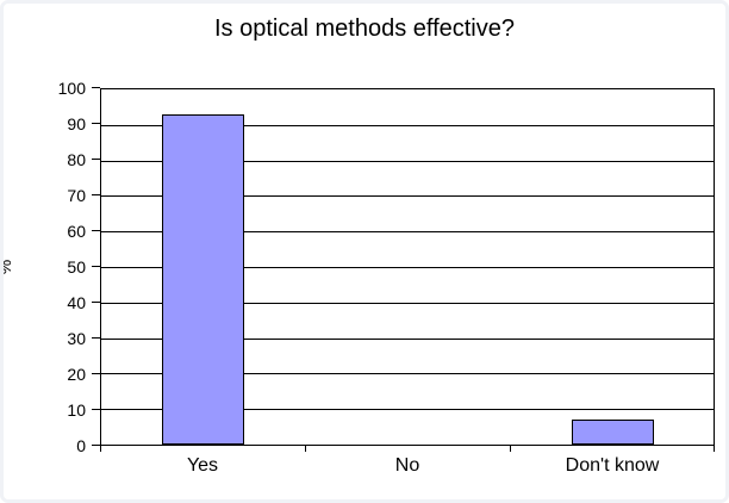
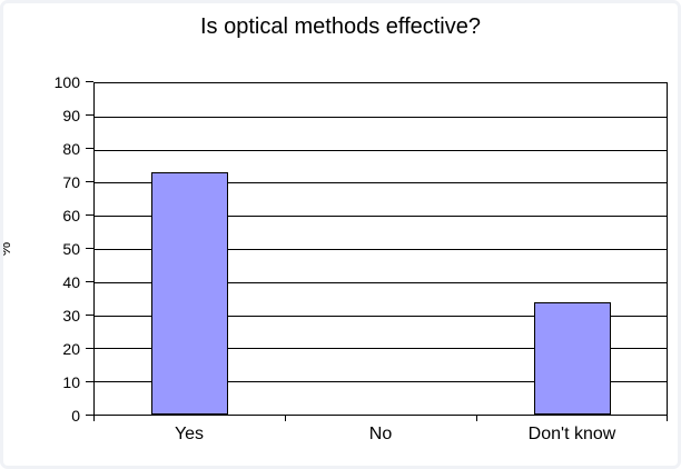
Yes: 93 -> 73
Don't know: 7 -> 34
